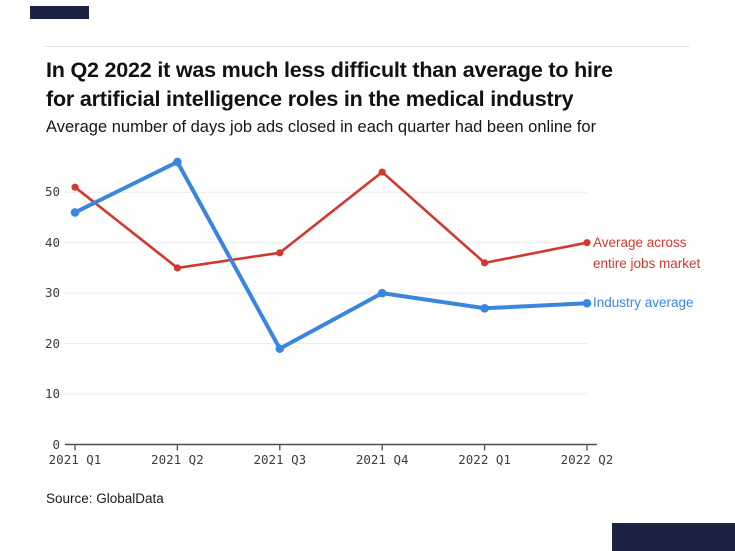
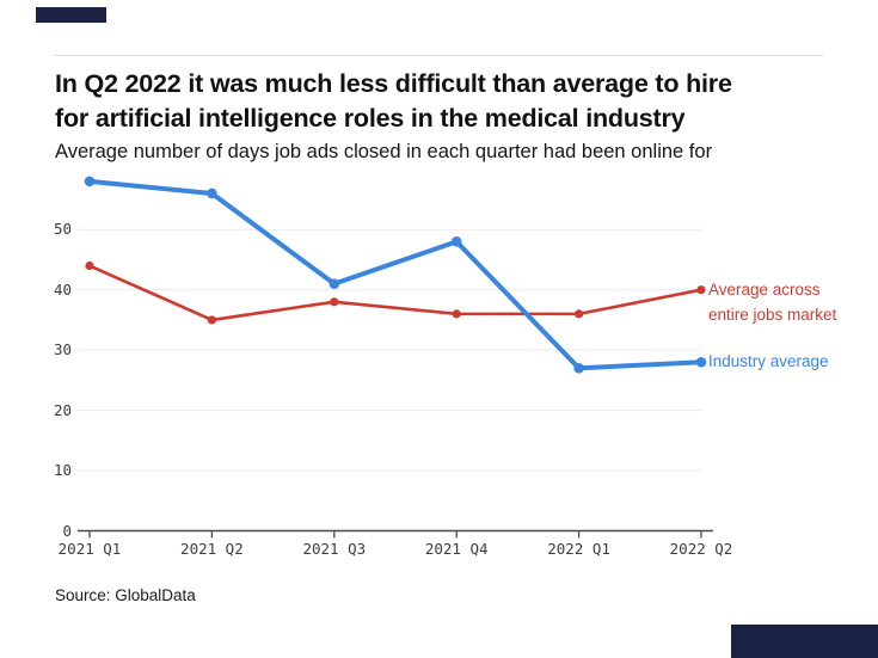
Average across entire jobs market/2021 Q1: 51 -> 44
Industry average/2021 Q1: 46 -> 58
Industry average/2021 Q3: 19 -> 41
Average across entire jobs market/2021 Q4: 54 -> 36
Industry average/2021 Q4: 30 -> 48
